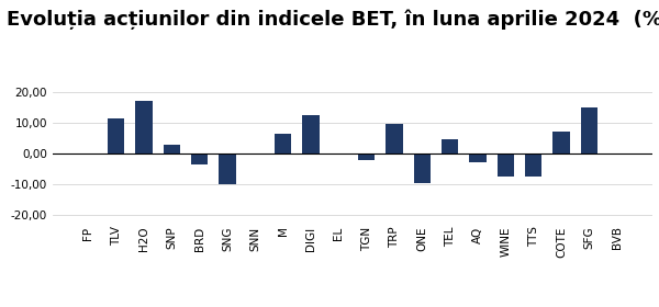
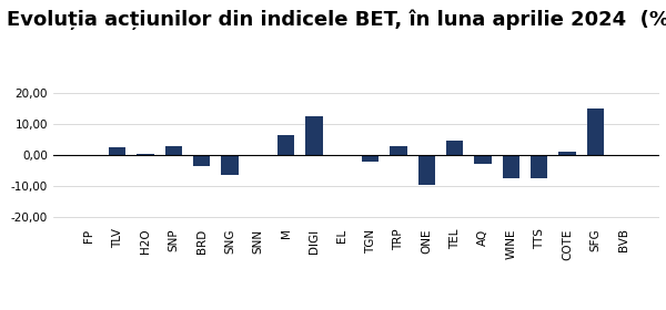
TLV: 11,5 -> 2,5
H2O: 17,0 -> 0,5
SNG: -10,0 -> -6,5
TRP: 9,5 -> 3,0
COTE: 7,0 -> 1,0
